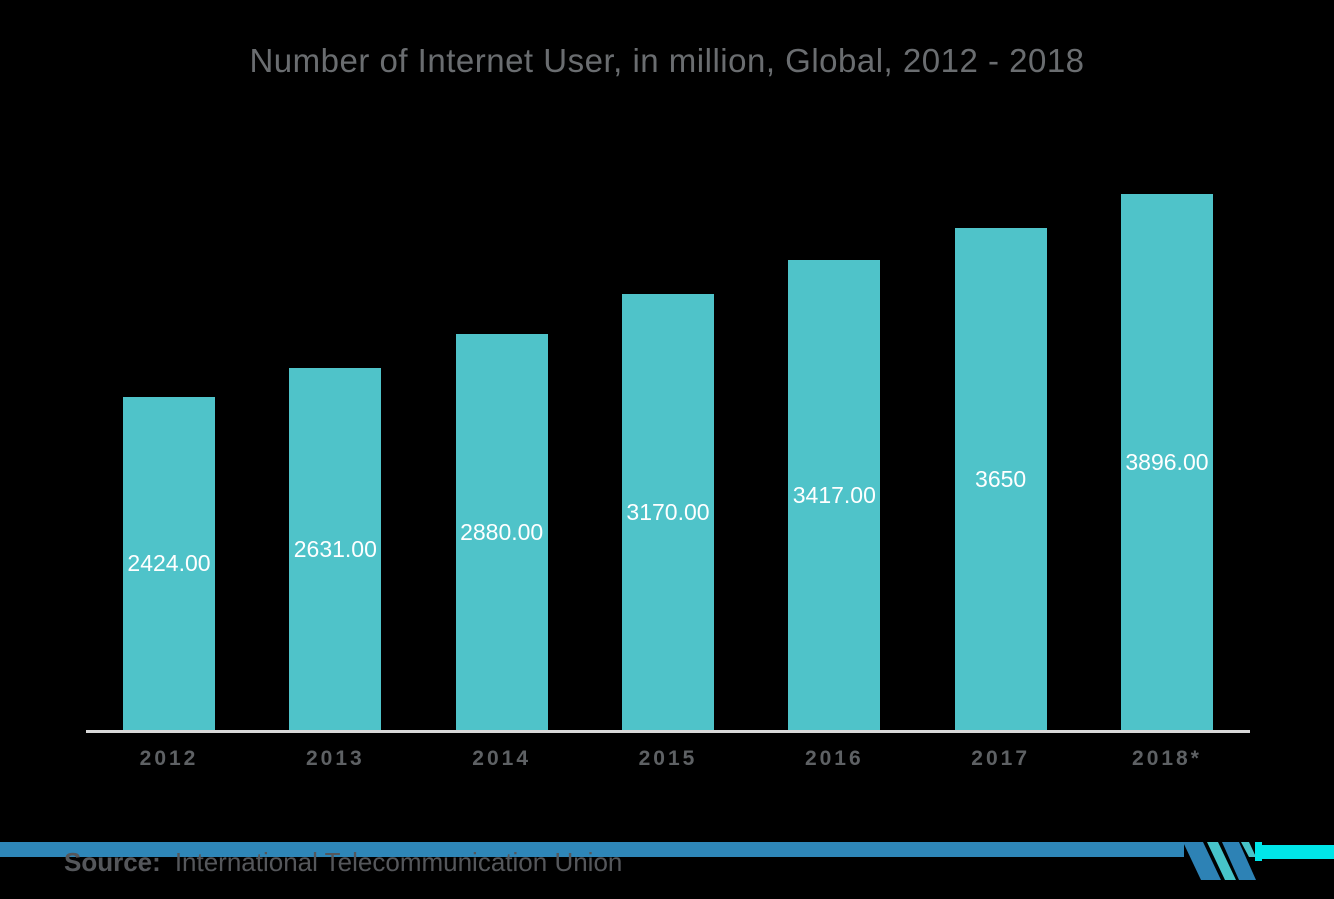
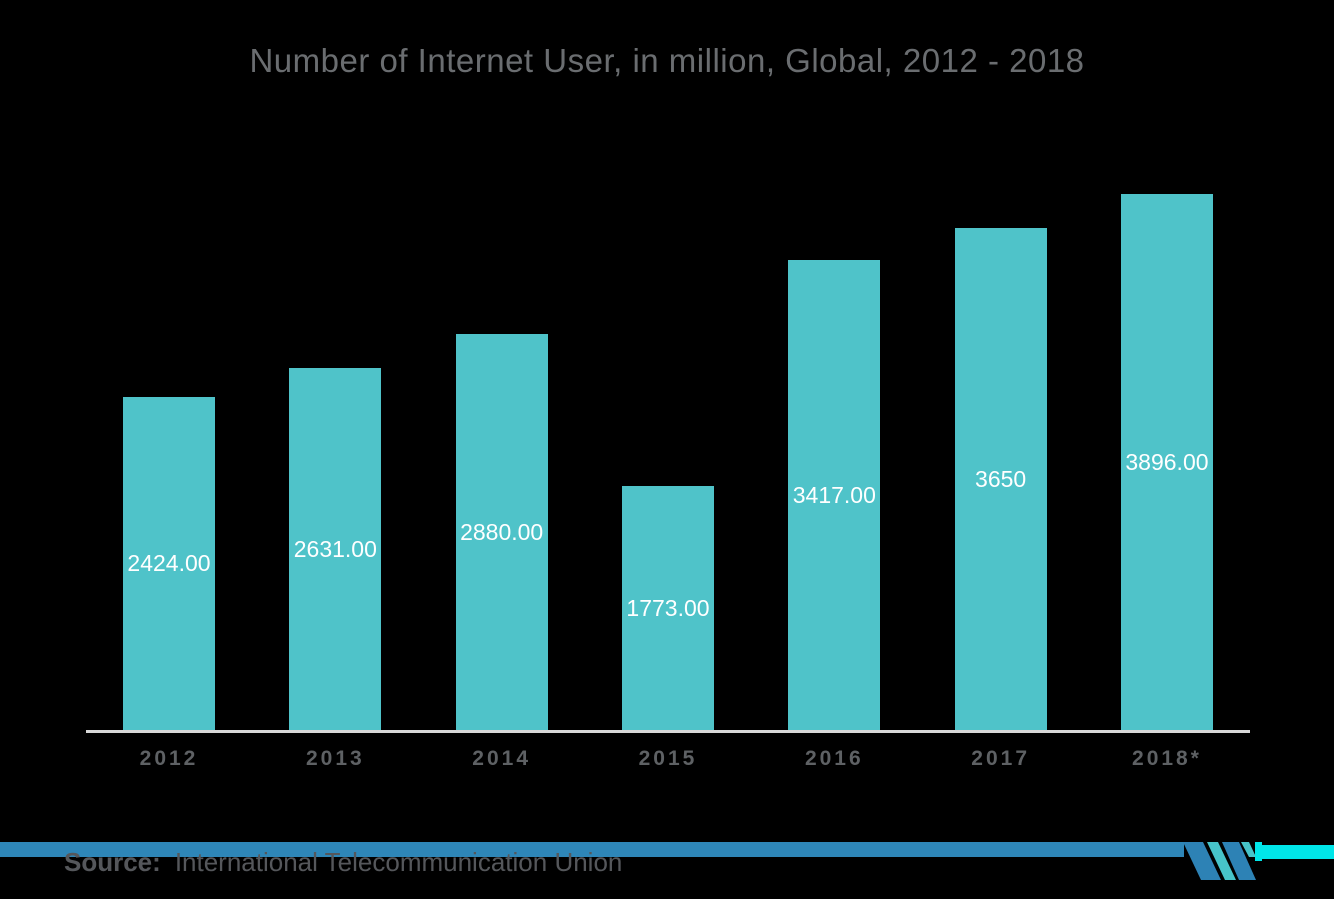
2015: 3170.00 -> 1773.00
